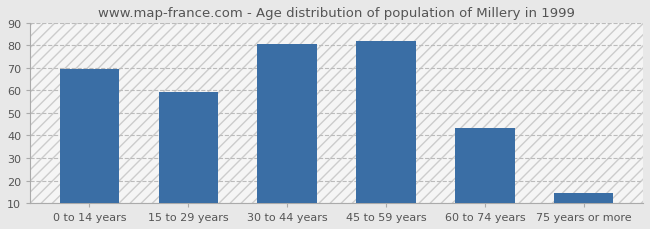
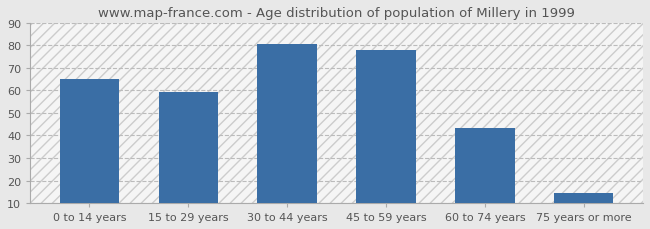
0 to 14 years: 69.5 -> 65.0
45 to 59 years: 82.0 -> 78.0
